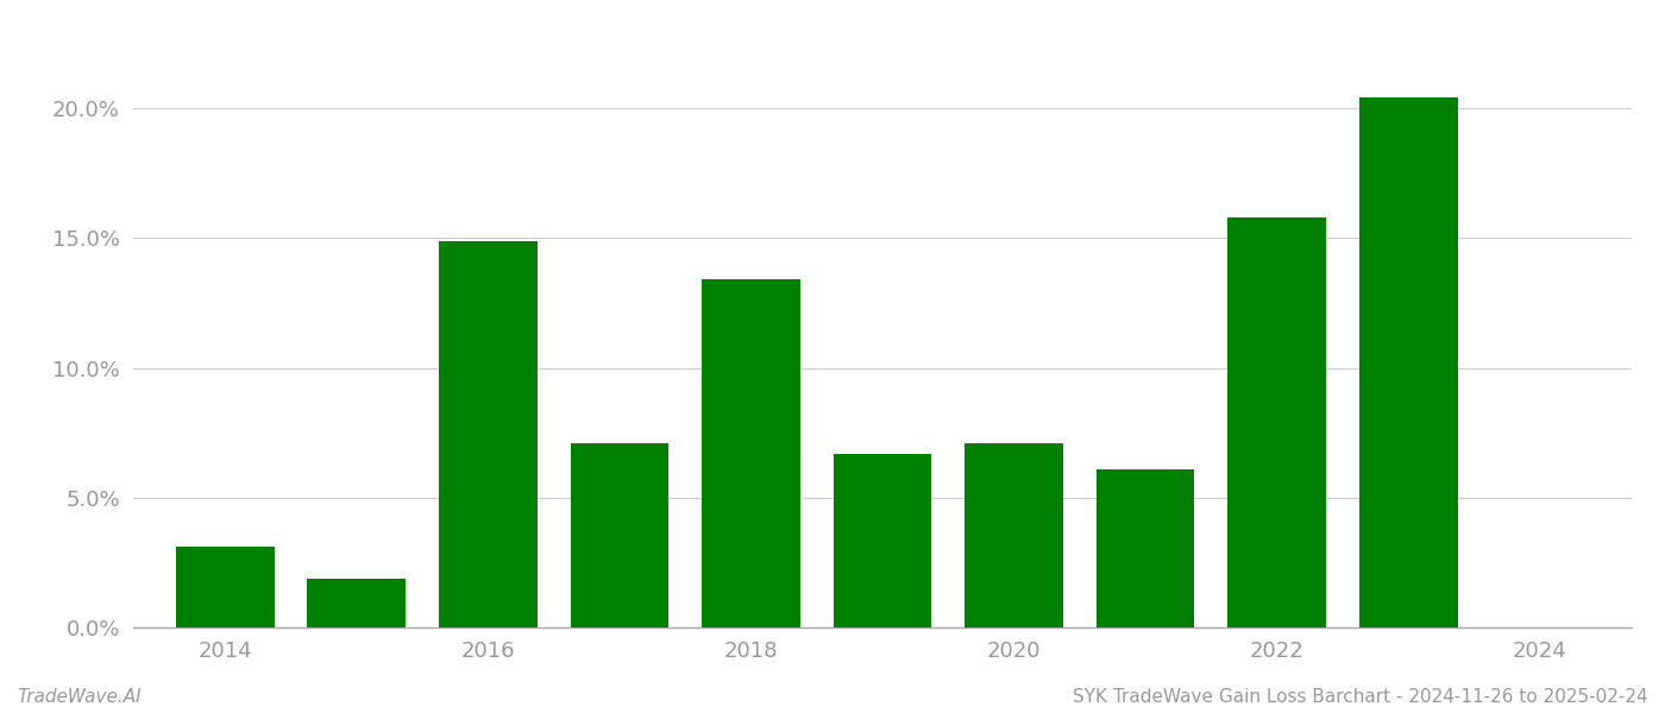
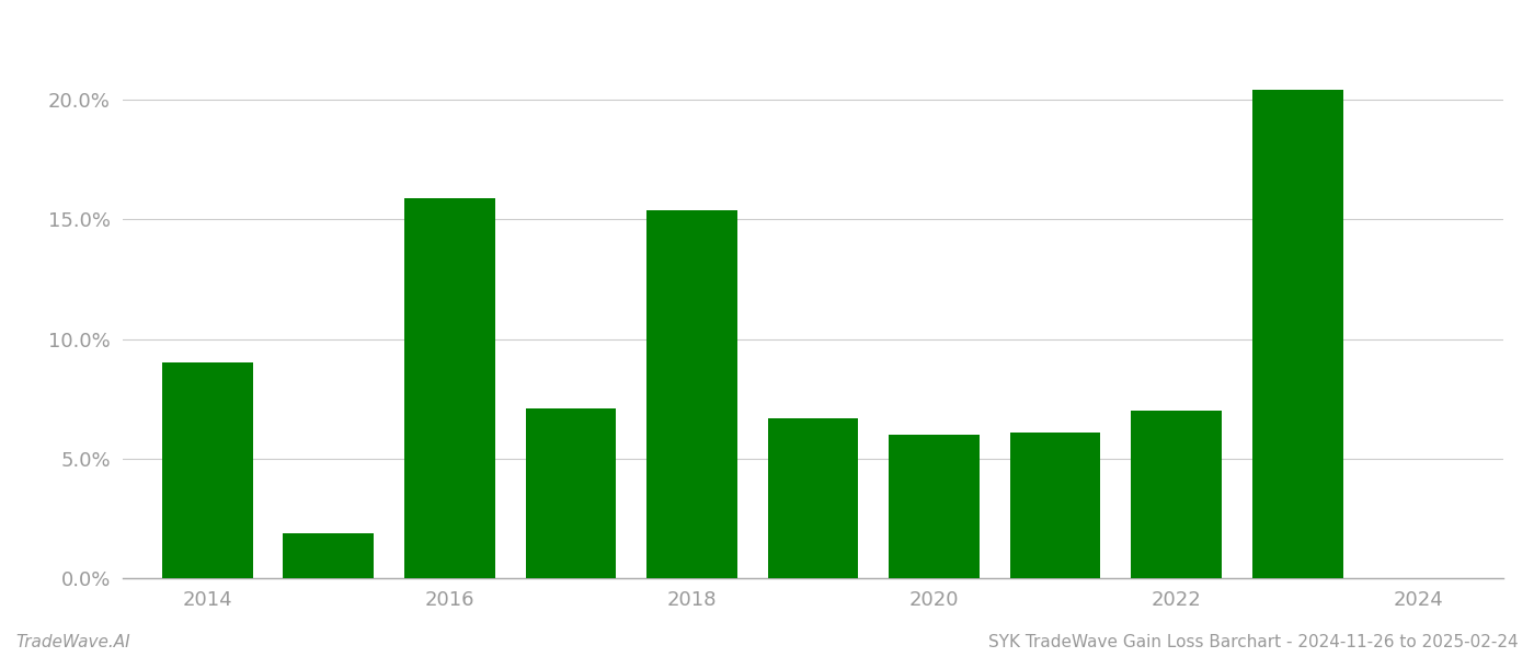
2014: 3.1% -> 9.0%
2016: 14.9% -> 15.9%
2018: 13.4% -> 15.4%
2020: 7.1% -> 6.0%
2022: 15.8% -> 7.0%
